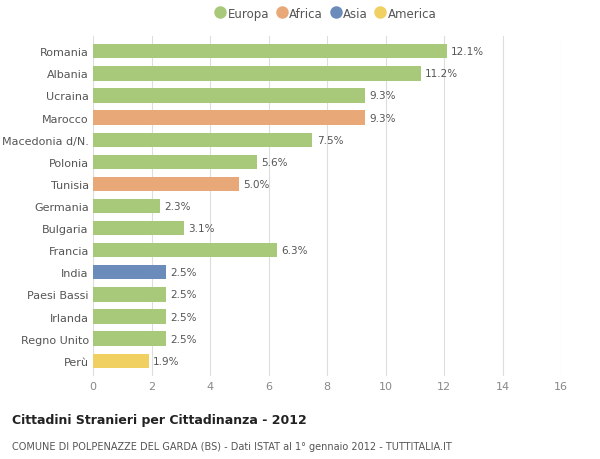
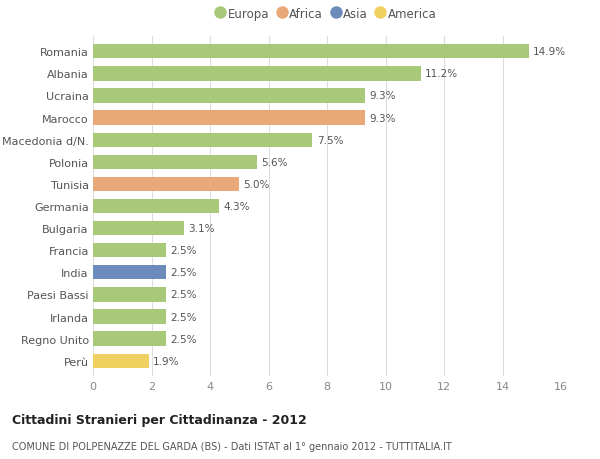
Romania: 12.1% -> 14.9%
Germania: 2.3% -> 4.3%
Francia: 6.3% -> 2.5%
